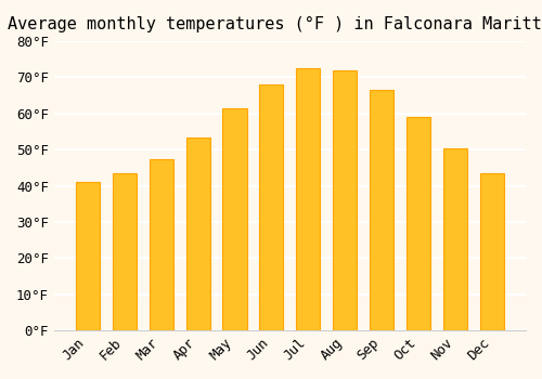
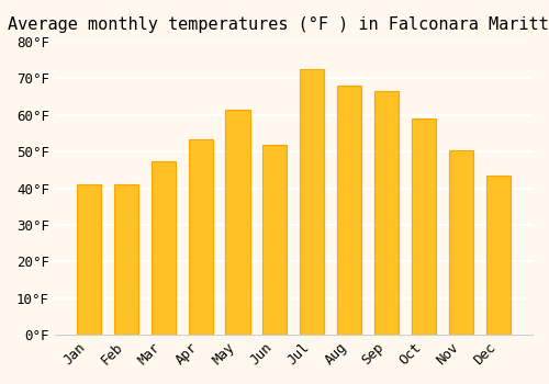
Feb: 43.5°F -> 41.0°F
Jun: 68.0°F -> 52.0°F
Aug: 72.0°F -> 68.0°F
